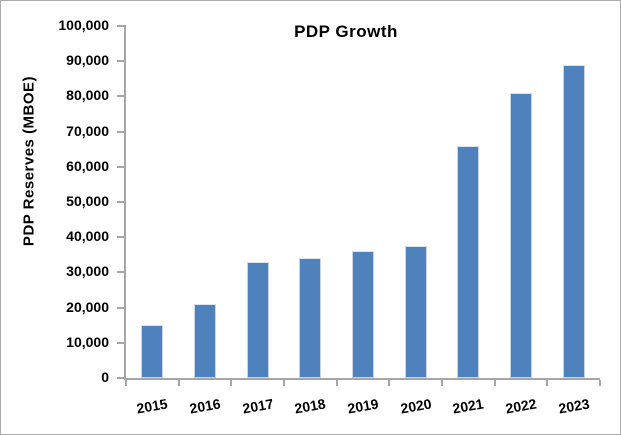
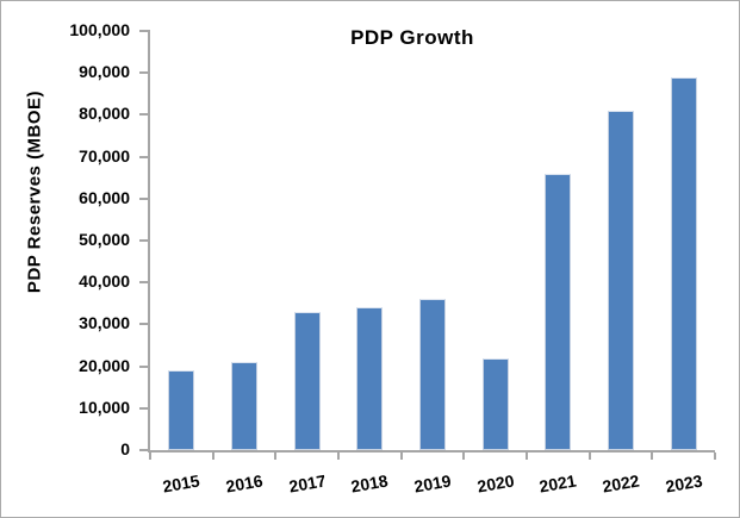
2015: 15000 -> 19000
2020: 38000 -> 22000
